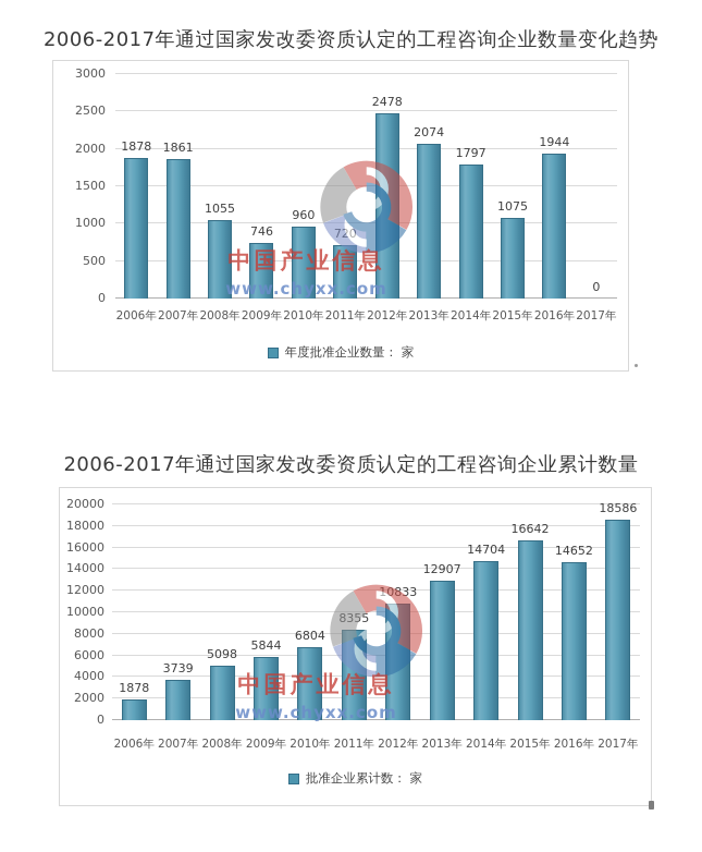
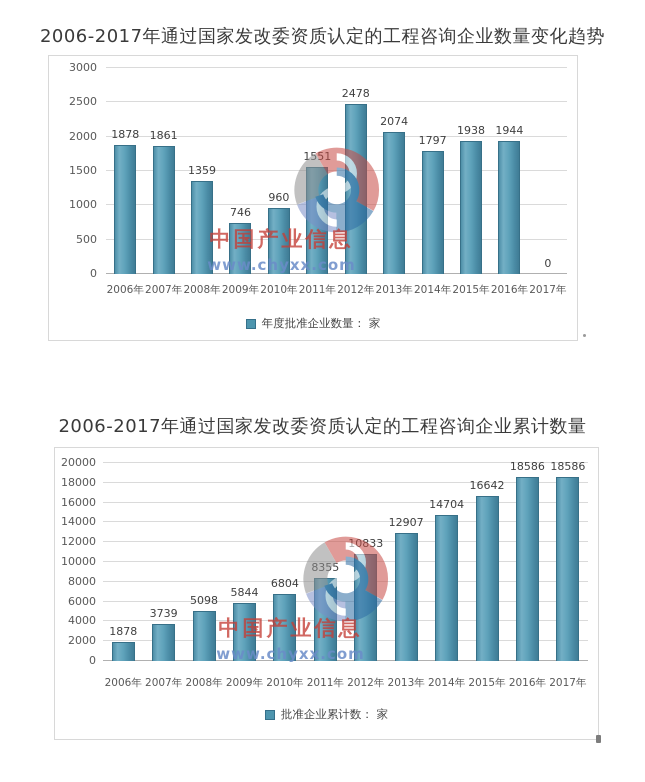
2006-2017年通过国家发改委资质认定的工程咨询企业数量变化趋势/2008年: 1055 -> 1359
2006-2017年通过国家发改委资质认定的工程咨询企业数量变化趋势/2011年: 720 -> 1551
2006-2017年通过国家发改委资质认定的工程咨询企业数量变化趋势/2015年: 1075 -> 1938
2006-2017年通过国家发改委资质认定的工程咨询企业累计数量/2016年: 14652 -> 18586
